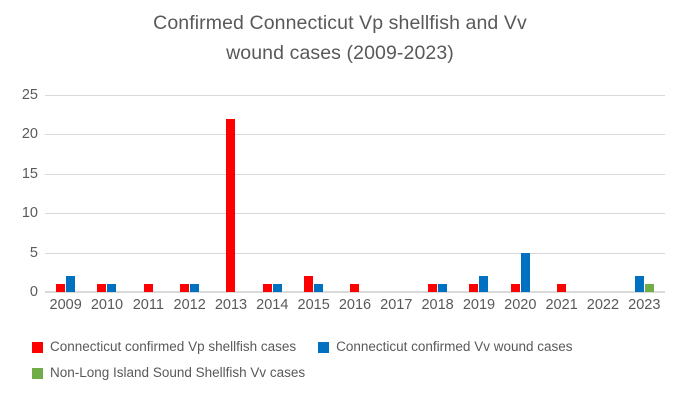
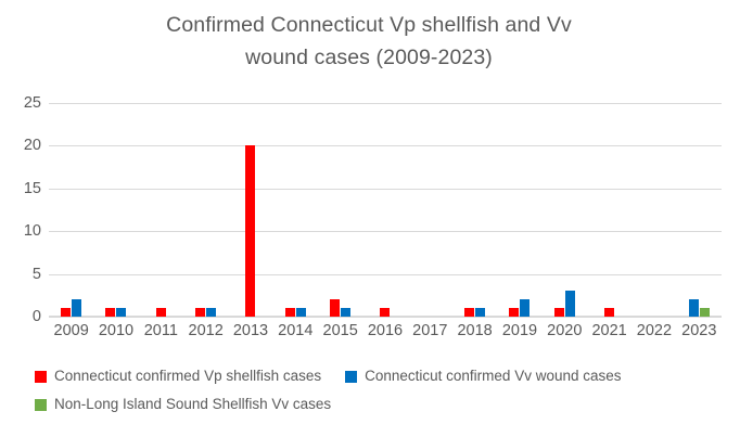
Connecticut confirmed Vp shellfish cases/2013: 22 -> 20
Connecticut confirmed Vv wound cases/2020: 5 -> 3
